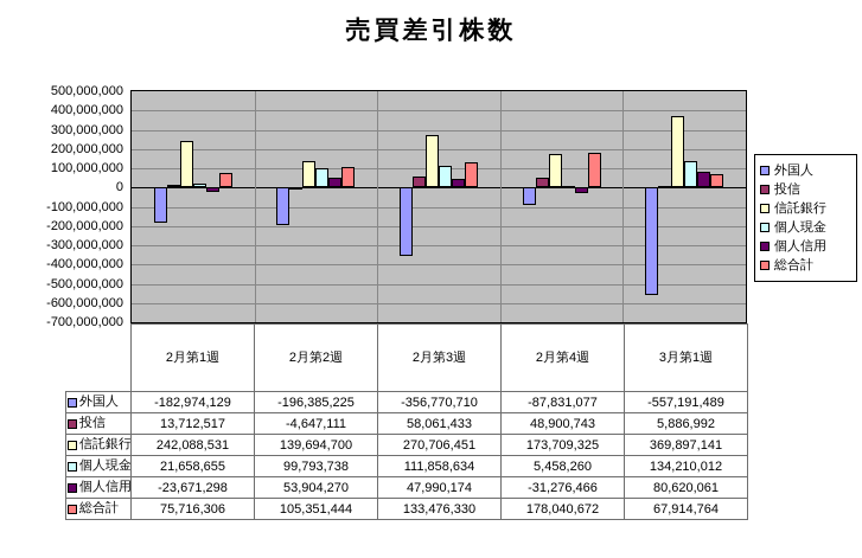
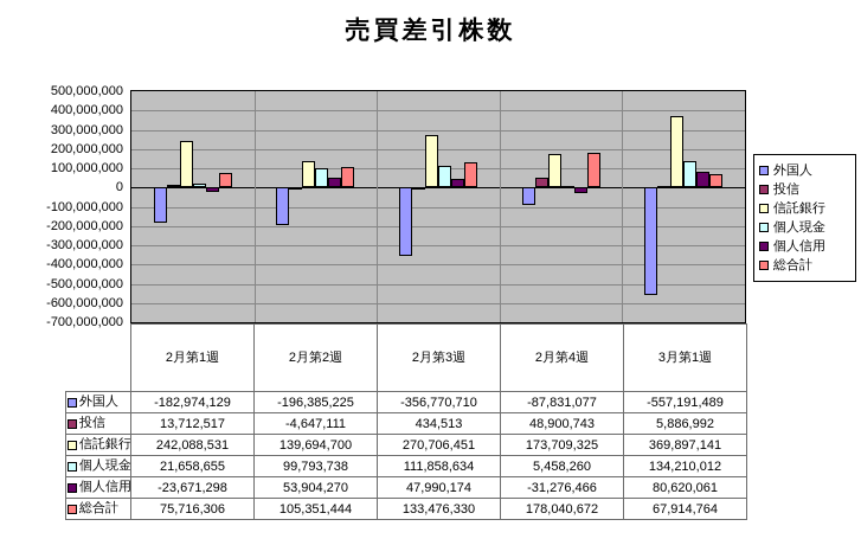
投信/2月第3週: 58,061,433 -> 434,513
